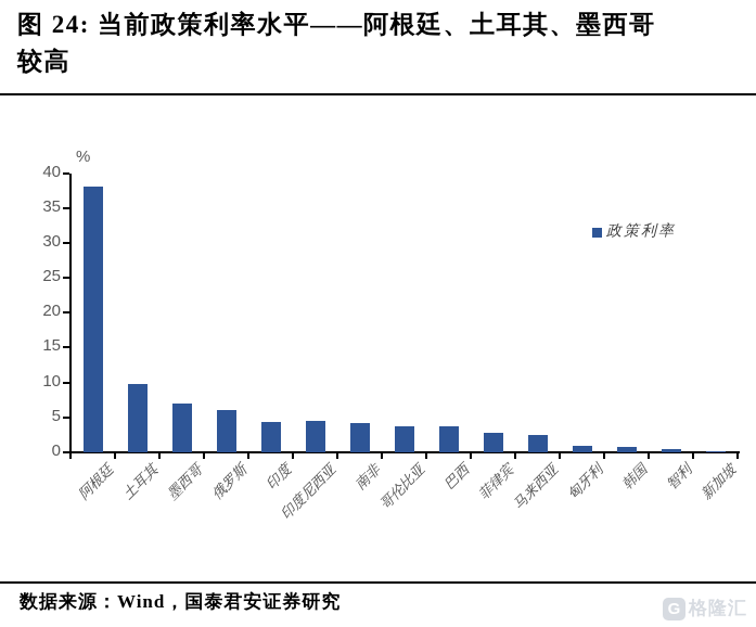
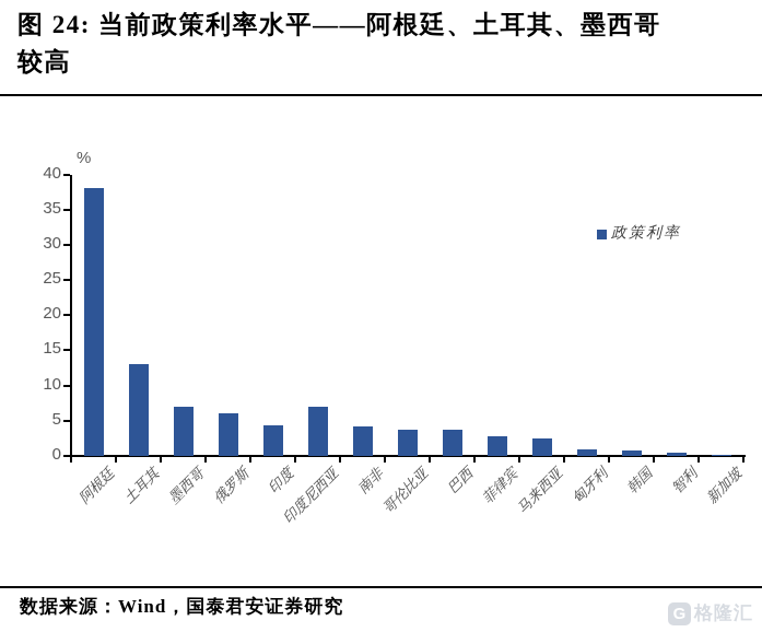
土耳其: 10 -> 13
印度尼西亚: 4 -> 7
